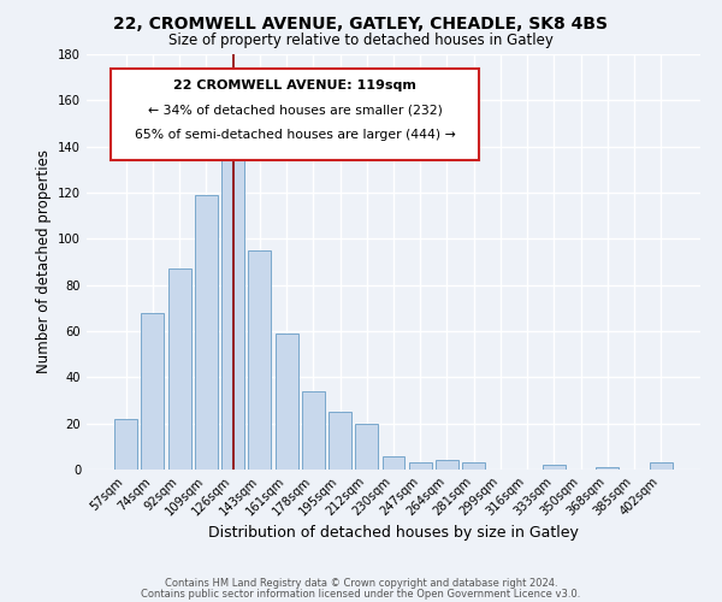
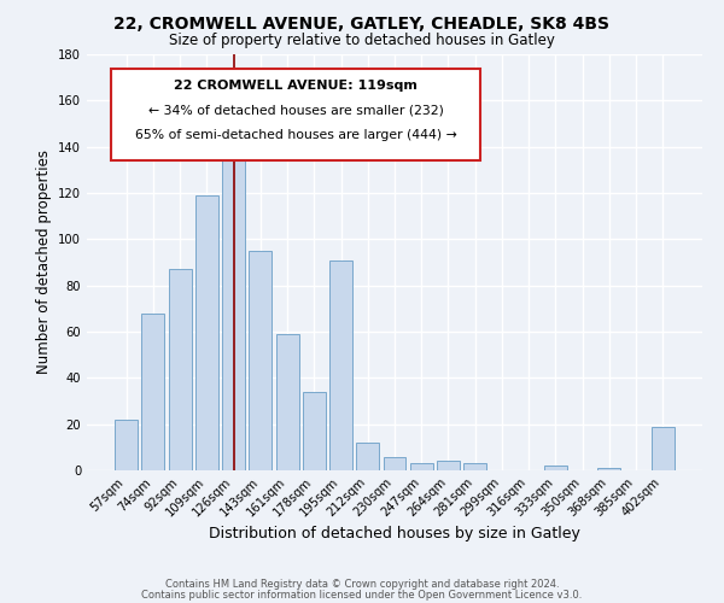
195sqm: 25 -> 91
212sqm: 20 -> 12
402sqm: 3 -> 19
